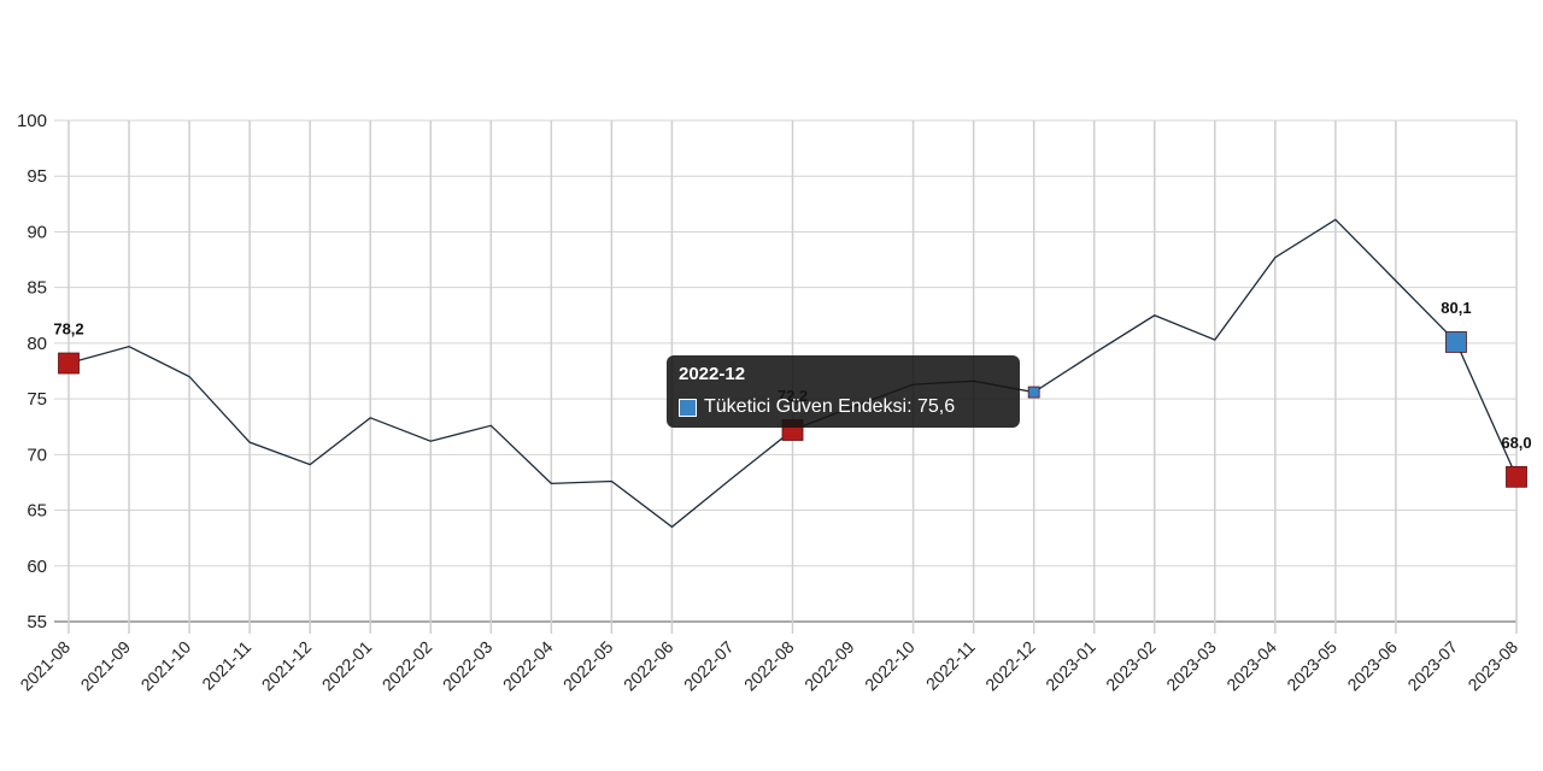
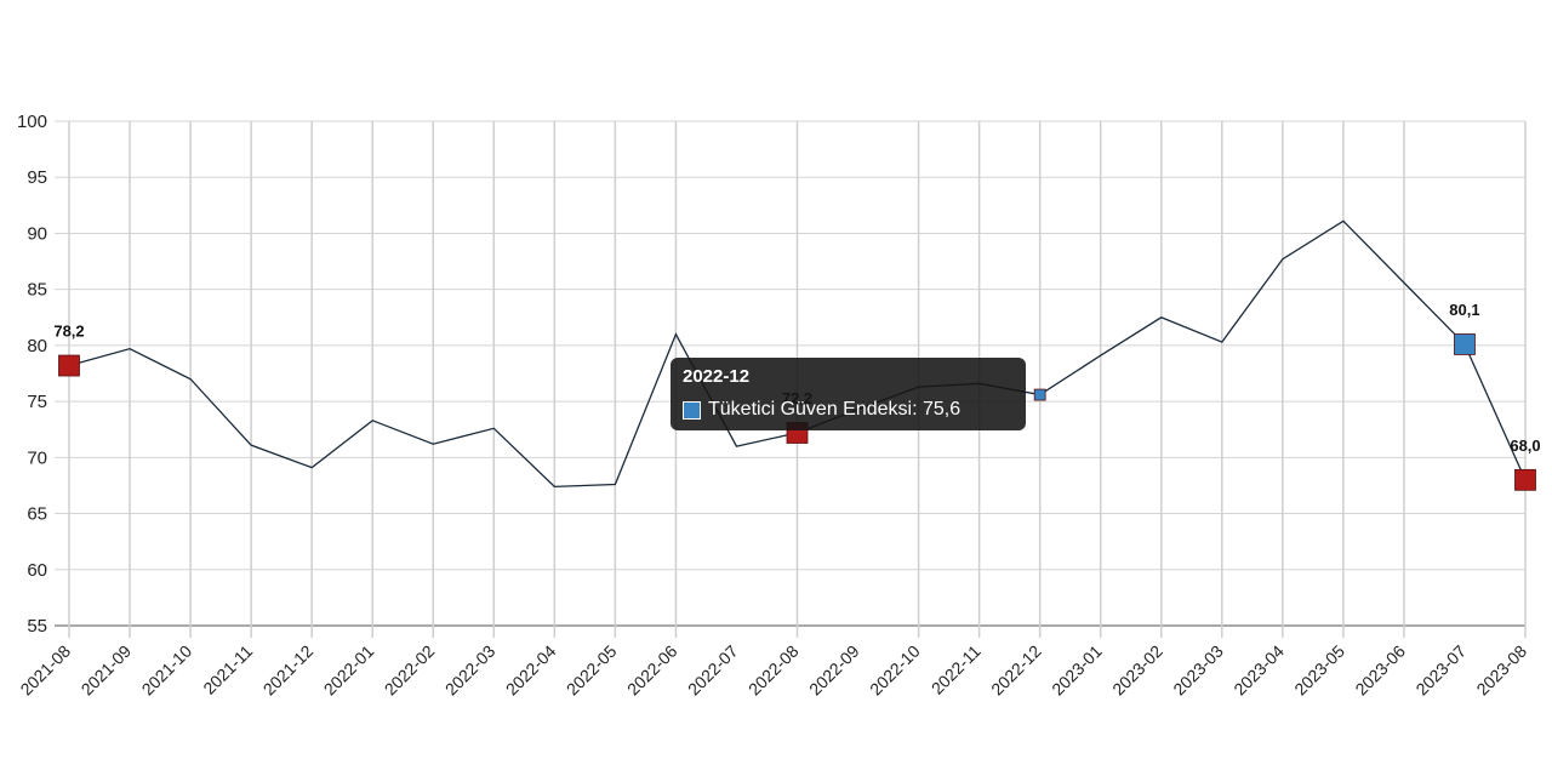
2022-06: 64 -> 81
2022-07: 68 -> 71
